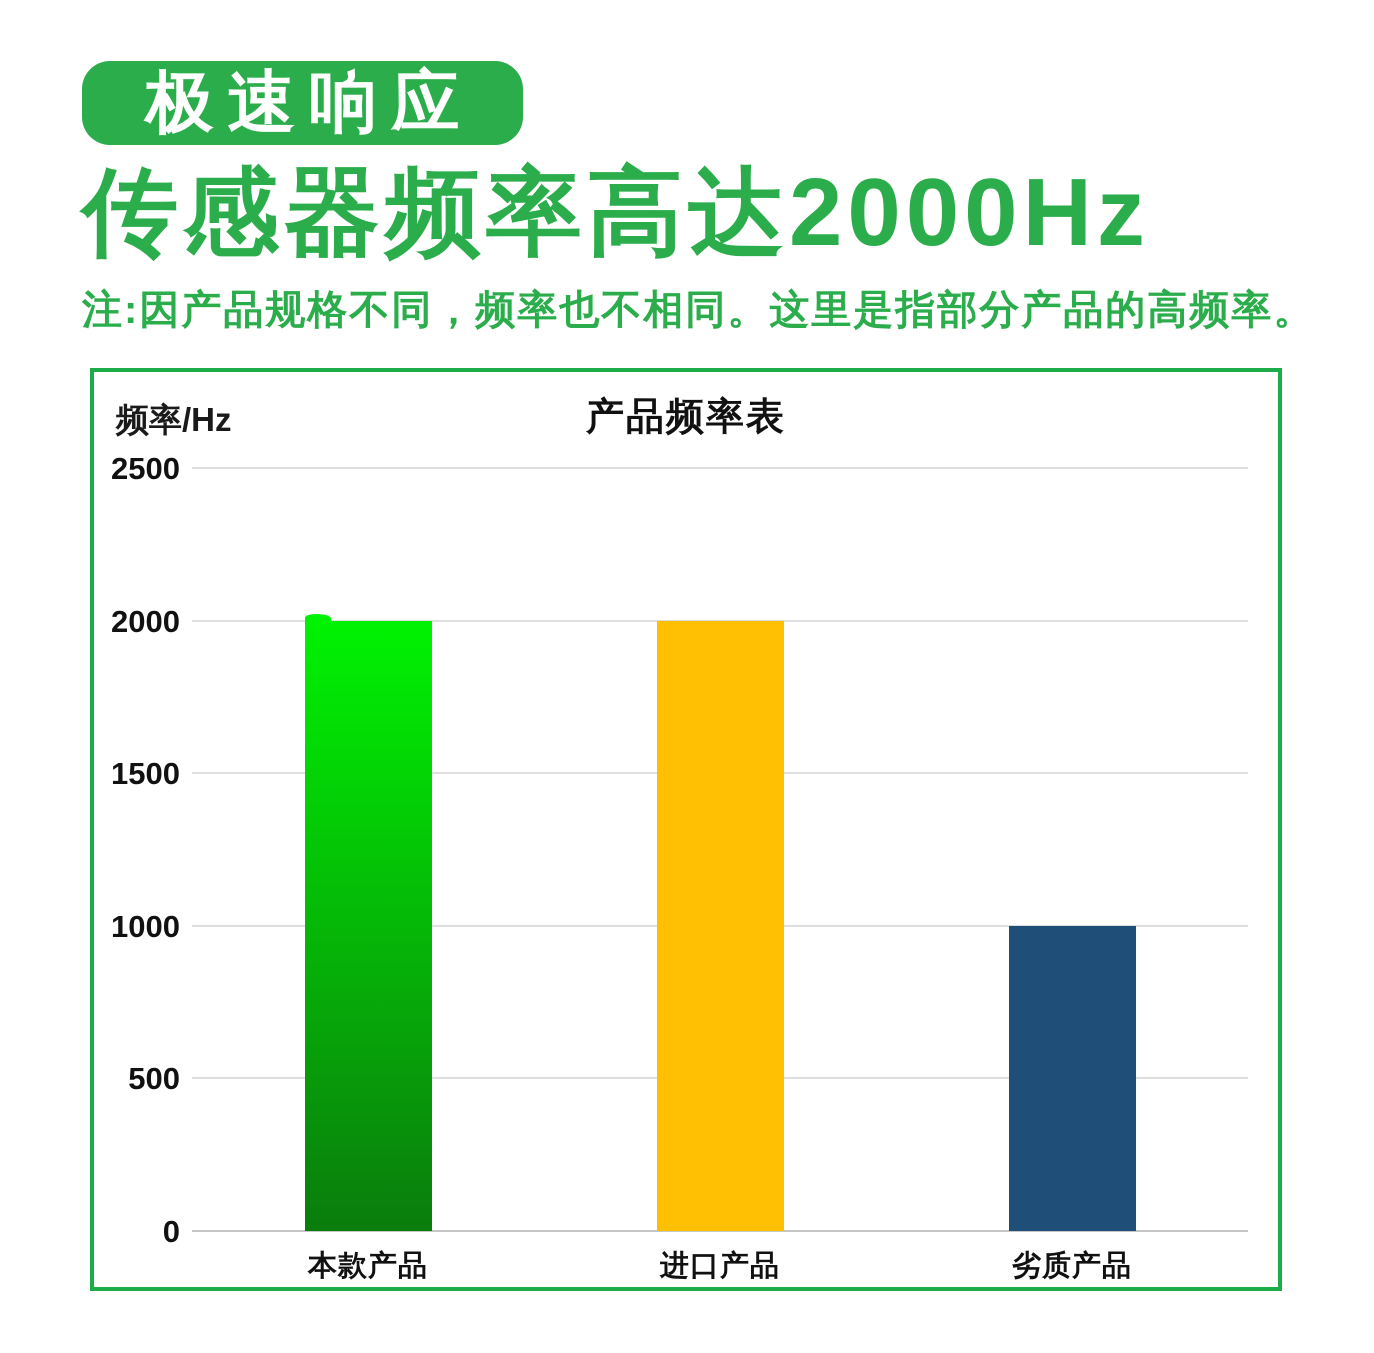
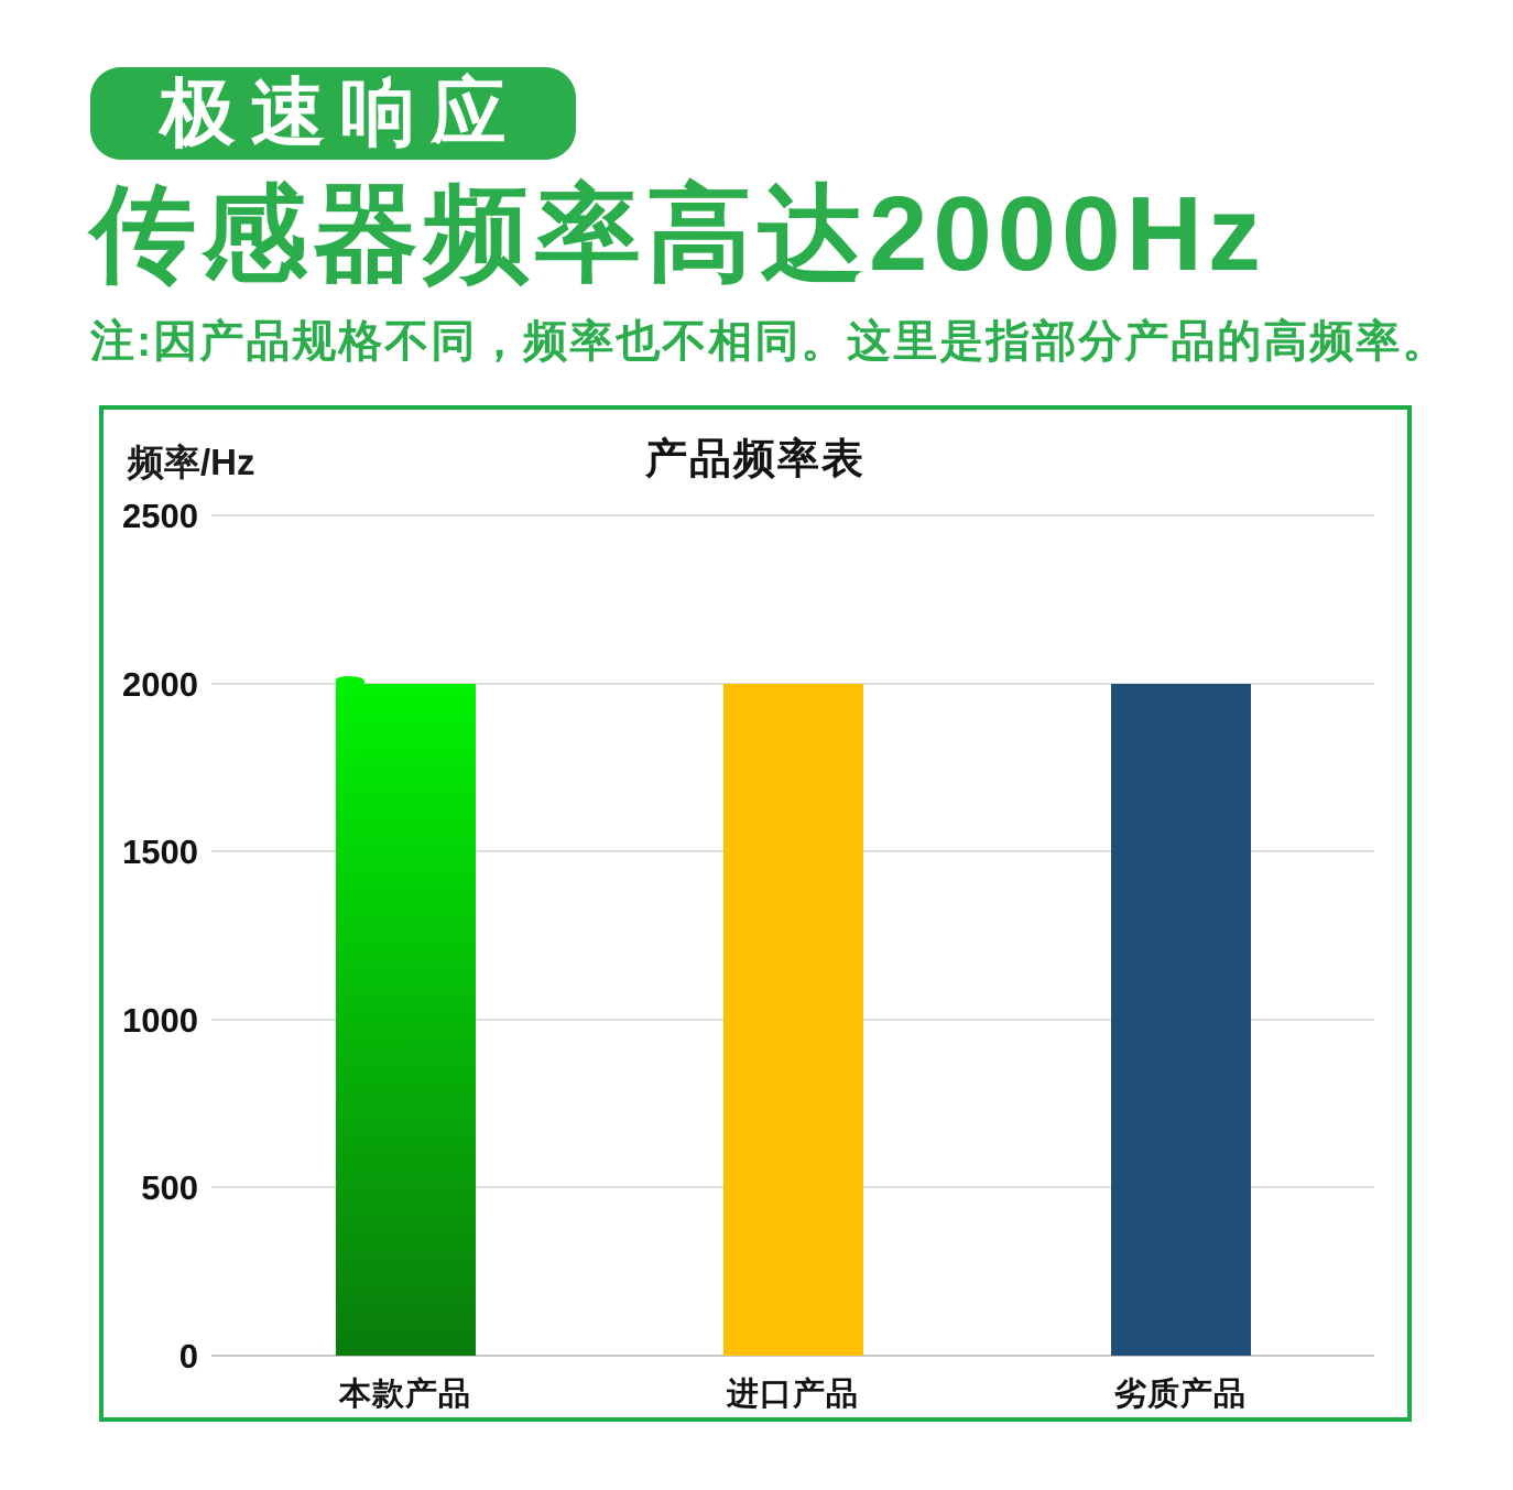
劣质产品: 1000 -> 2000
